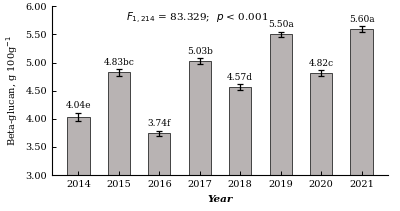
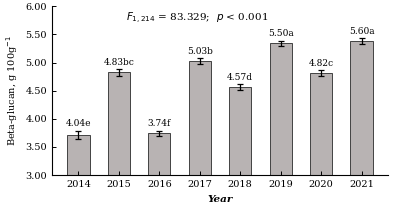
2014: 4.04 -> 3.72
2019: 5.50 -> 5.34
2021: 5.60 -> 5.38
